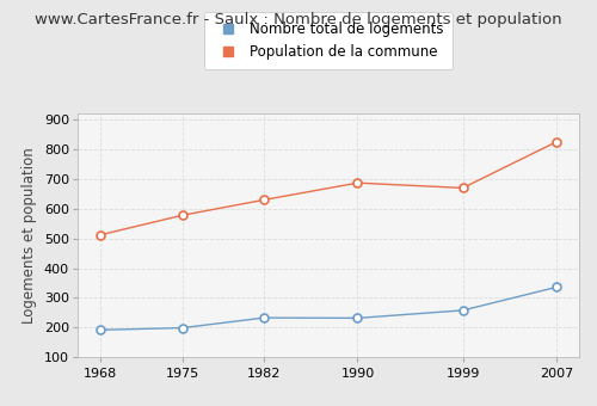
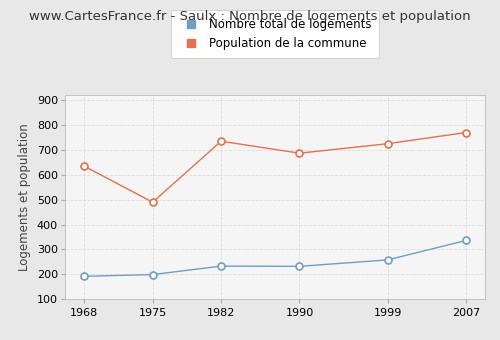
Population de la commune/1968: 512 -> 635
Population de la commune/1975: 578 -> 490
Population de la commune/1982: 630 -> 735
Population de la commune/1999: 670 -> 725
Population de la commune/2007: 825 -> 770
